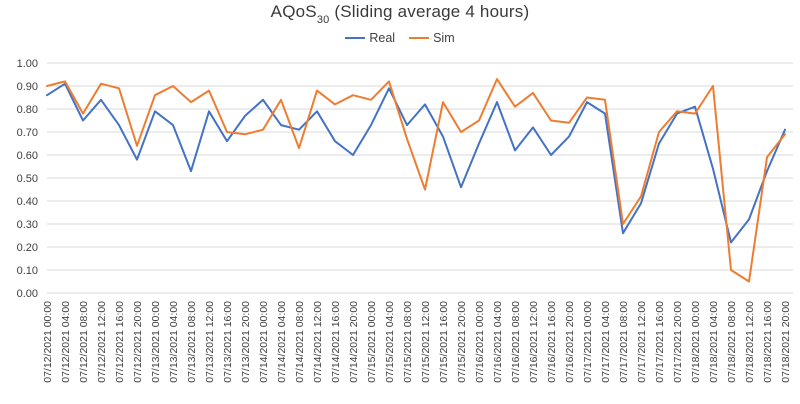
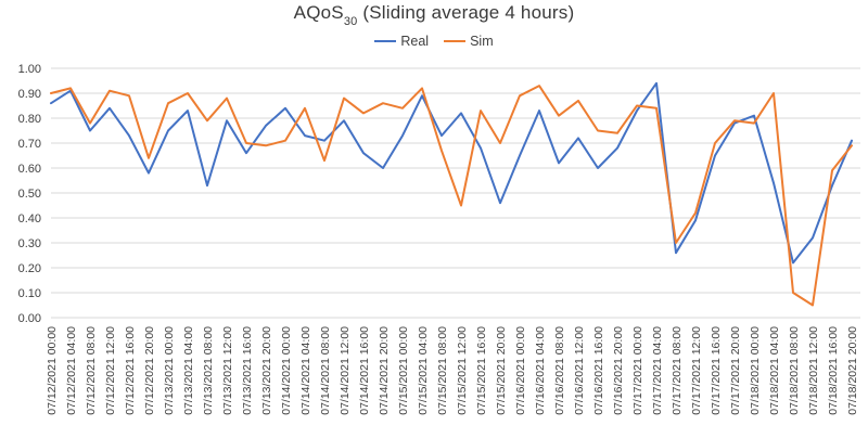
Real/07/13/2021 00:00: 0.79 -> 0.75
Real/07/13/2021 04:00: 0.73 -> 0.83
Sim/07/13/2021 08:00: 0.83 -> 0.79
Sim/07/16/2021 00:00: 0.75 -> 0.89
Real/07/17/2021 04:00: 0.78 -> 0.94
